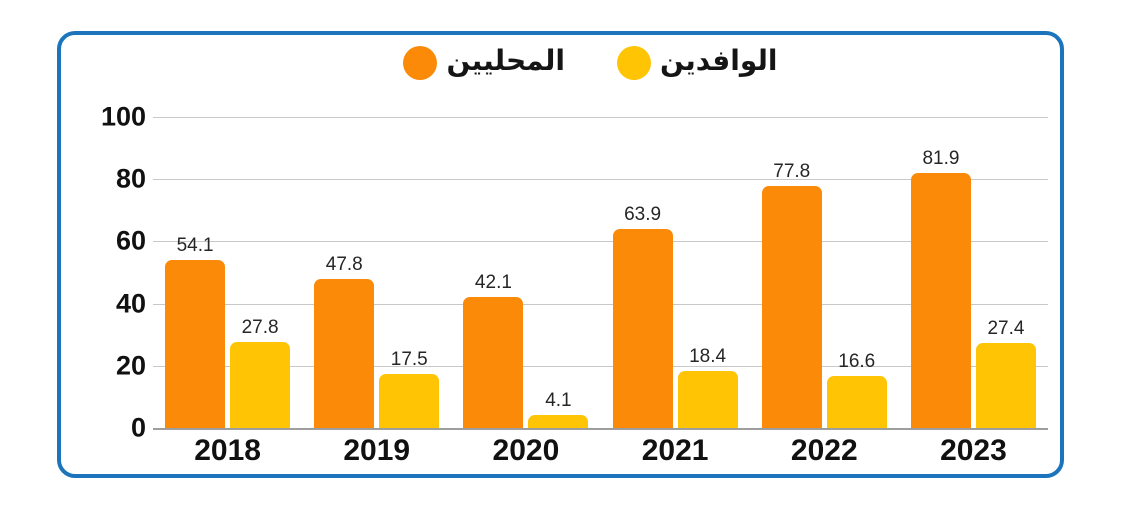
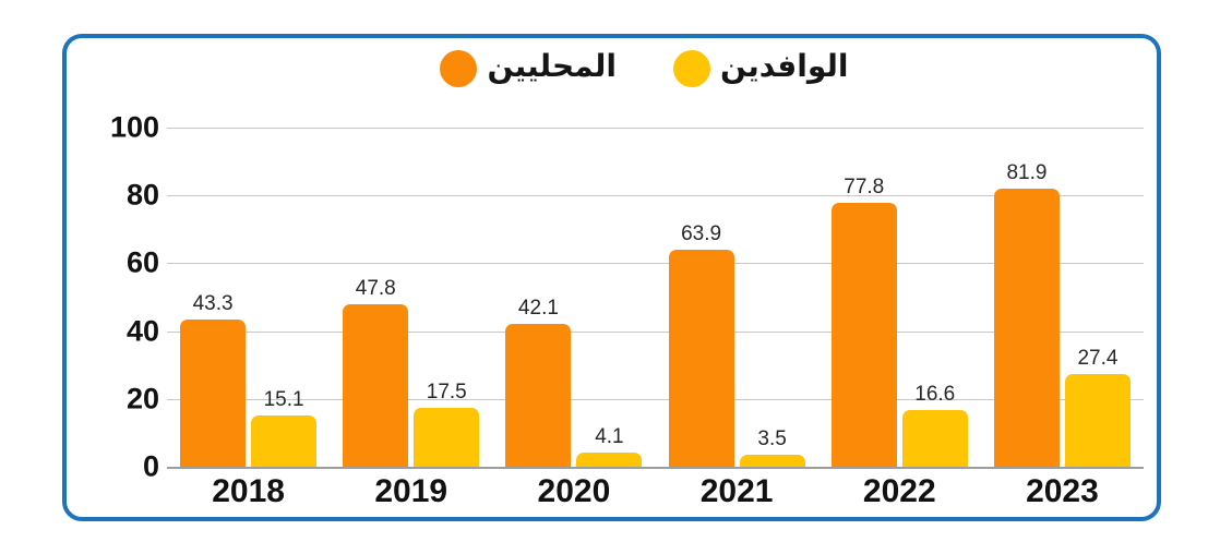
المحليين/2018: 54.1 -> 43.3
الوافدين/2018: 27.8 -> 15.1
الوافدين/2021: 18.4 -> 3.5
